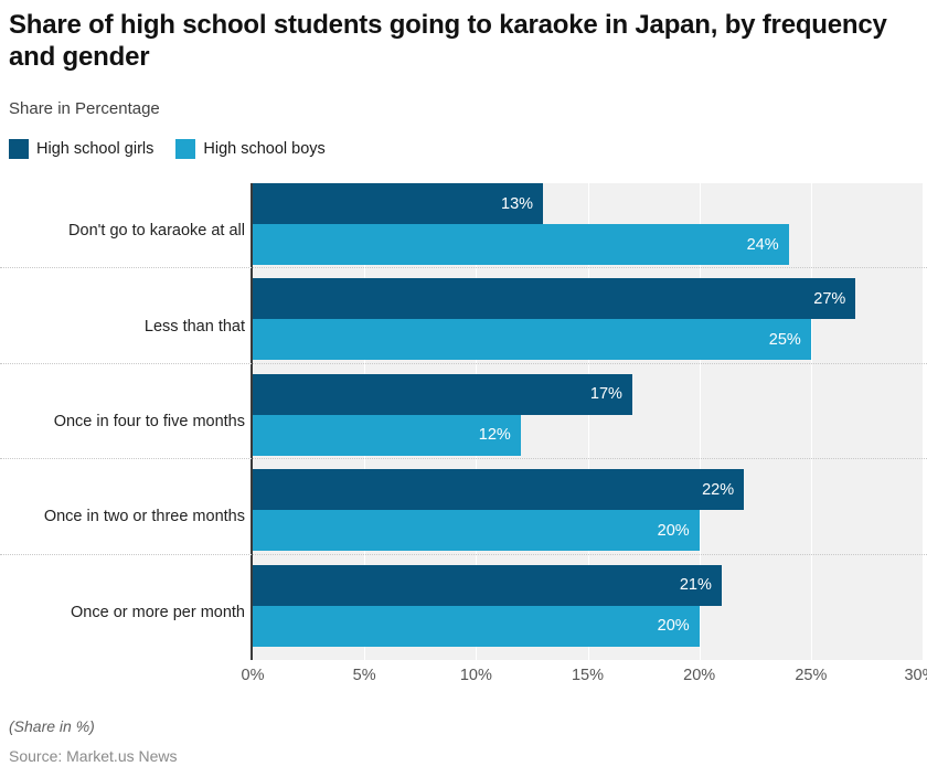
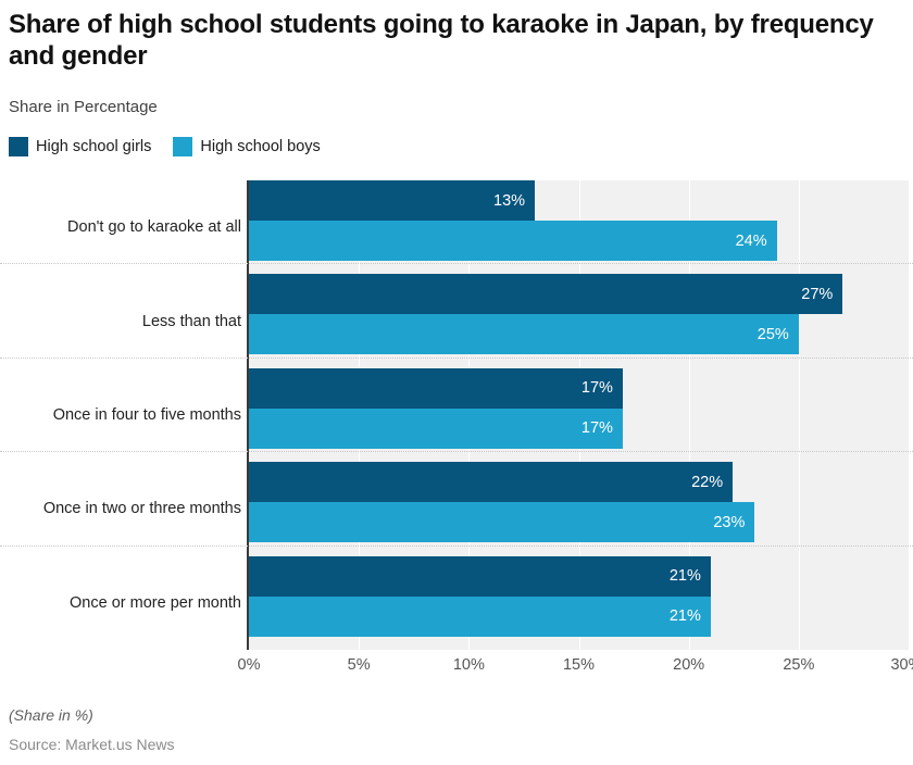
High school boys/Once in four to five months: 12% -> 17%
High school boys/Once in two or three months: 20% -> 23%
High school boys/Once or more per month: 20% -> 21%
